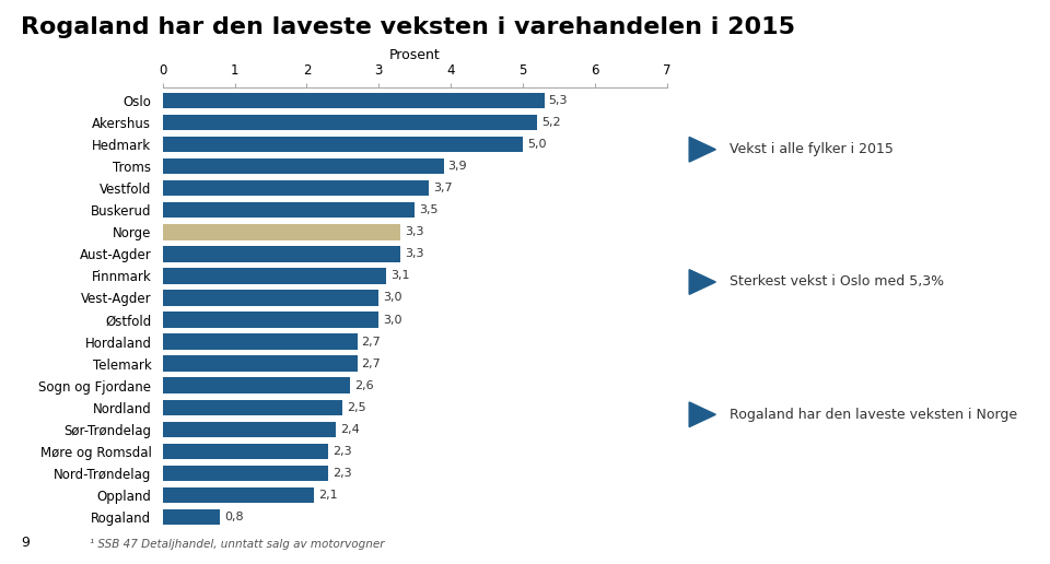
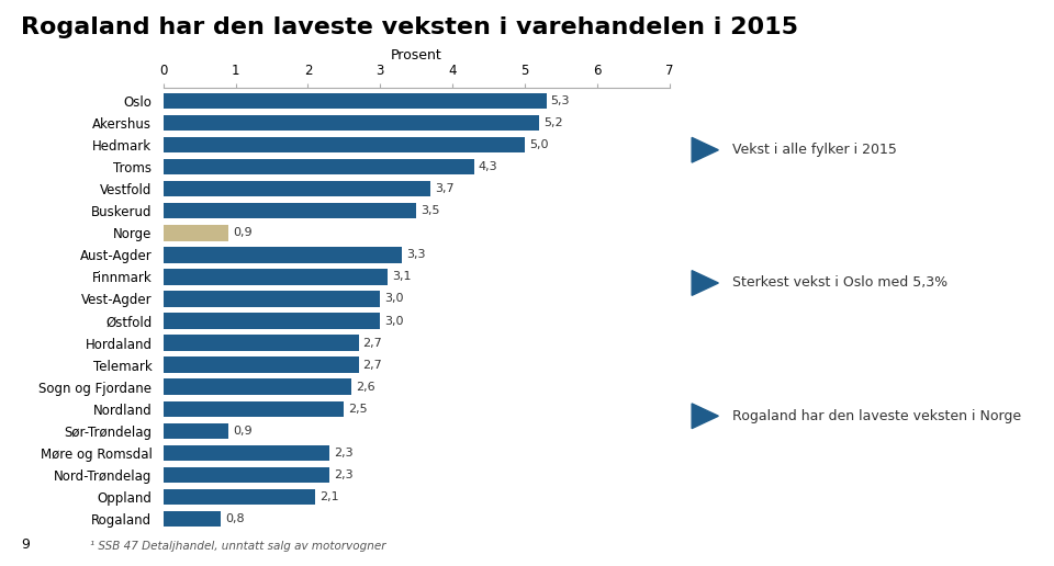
Troms: 3,9 -> 4,3
Norge: 3,3 -> 0,9
Sør-Trøndelag: 2,4 -> 0,9
